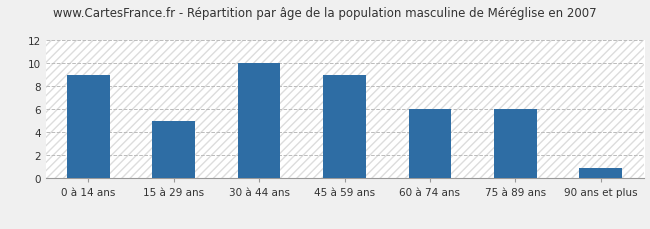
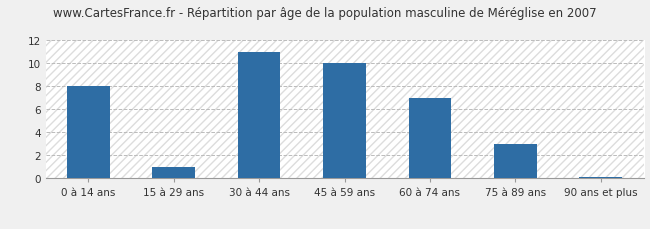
0 à 14 ans: 9.0 -> 8.0
15 à 29 ans: 5.0 -> 1.0
30 à 44 ans: 10.0 -> 11.0
45 à 59 ans: 9.0 -> 10.0
60 à 74 ans: 6.0 -> 7.0
75 à 89 ans: 6.0 -> 3.0
90 ans et plus: 0.9 -> 0.1
